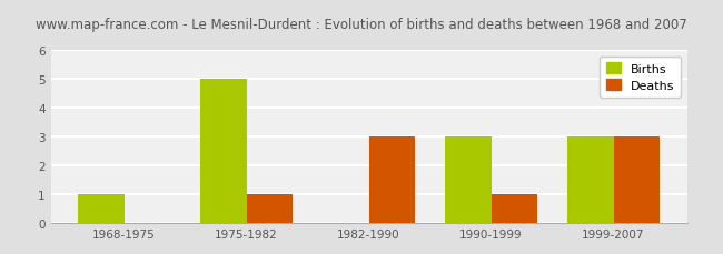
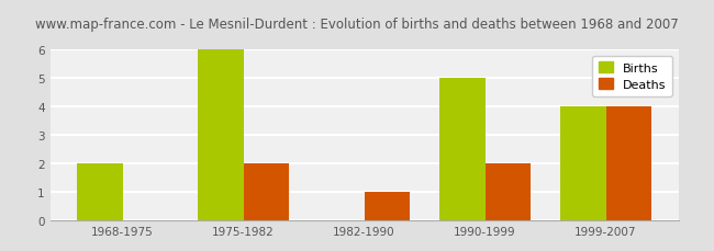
Births/1968-1975: 1 -> 2
Births/1975-1982: 5 -> 6
Deaths/1975-1982: 1 -> 2
Deaths/1982-1990: 3 -> 1
Births/1990-1999: 3 -> 5
Deaths/1990-1999: 1 -> 2
Births/1999-2007: 3 -> 4
Deaths/1999-2007: 3 -> 4
